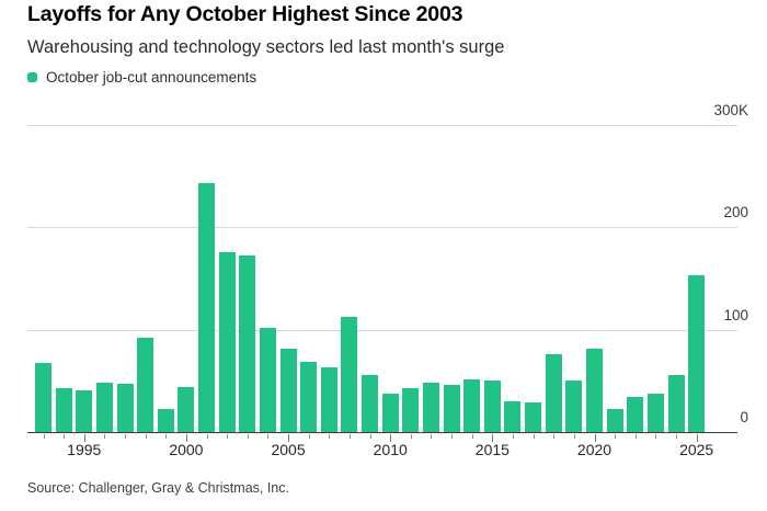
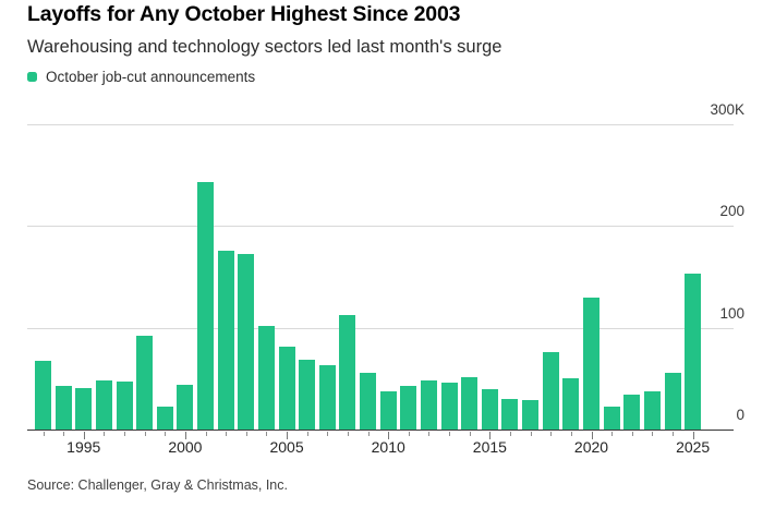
2015: 50K -> 40K
2020: 80K -> 130K
